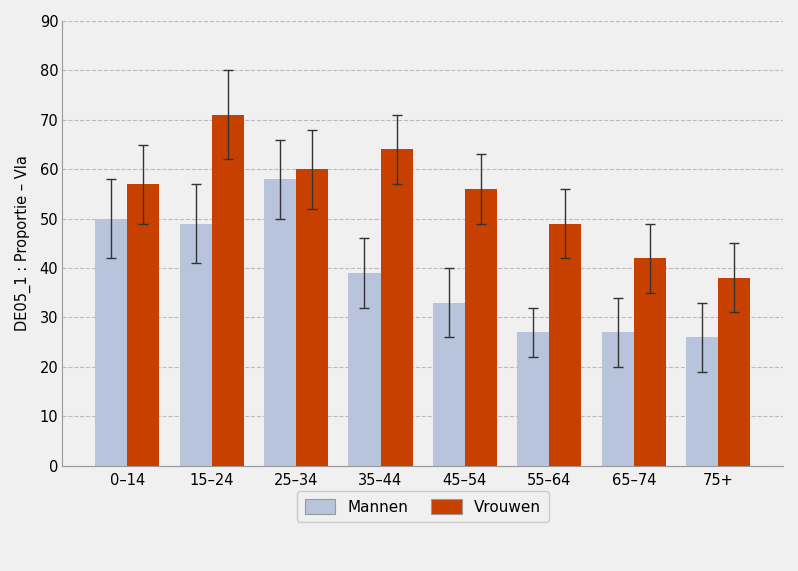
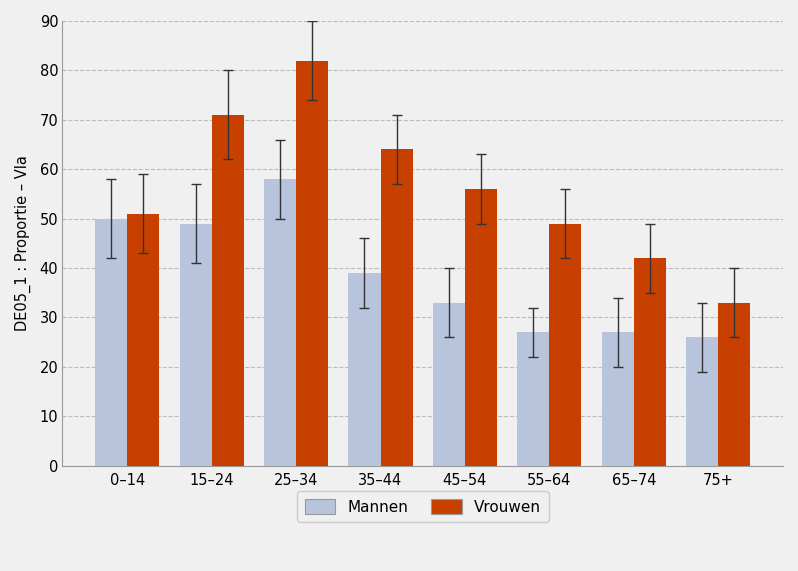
Vrouwen/0–14: 57 -> 51
Vrouwen/25–34: 60 -> 82
Vrouwen/75+: 38 -> 33
